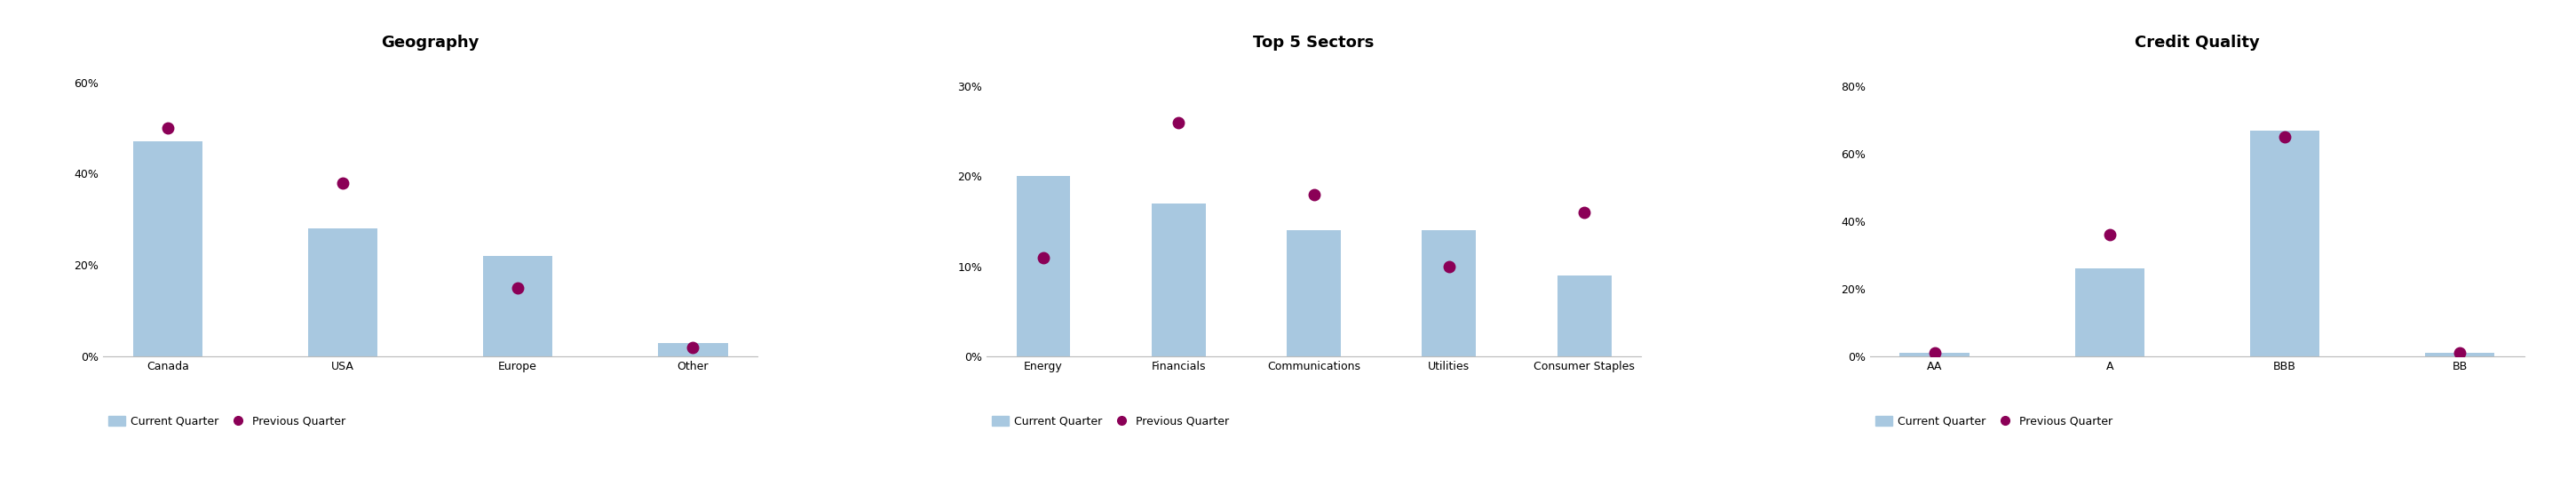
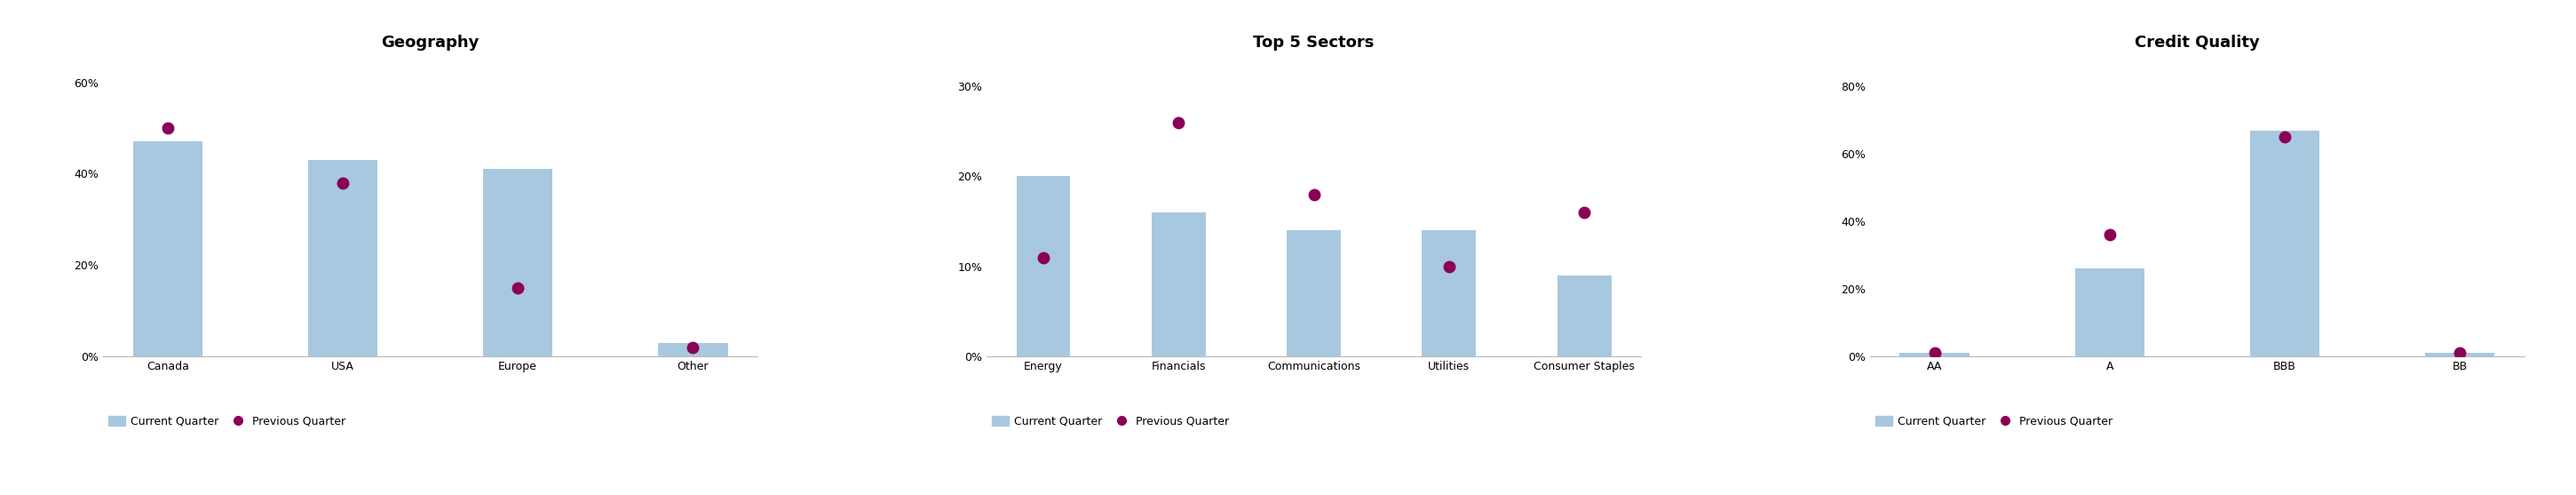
Geography/USA: 28% -> 43%
Geography/Europe: 22% -> 41%
Top 5 Sectors/Financials: 17% -> 16%
